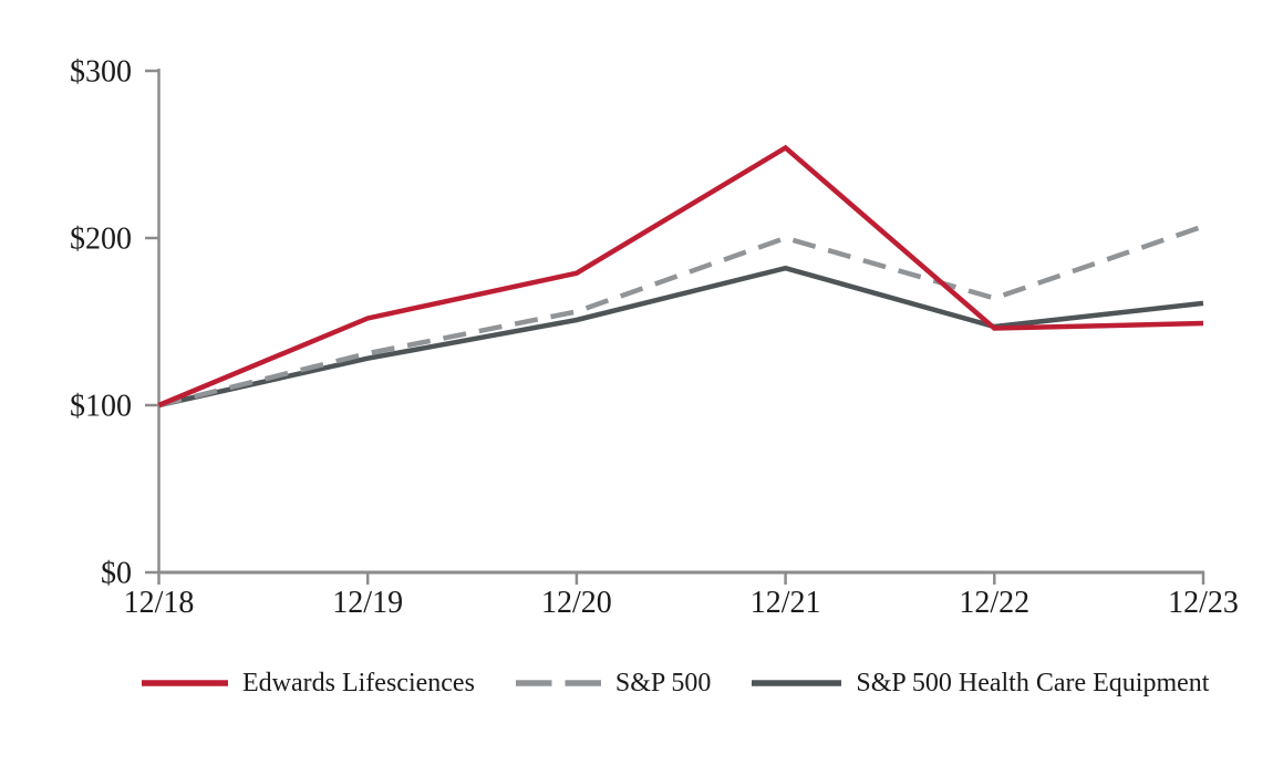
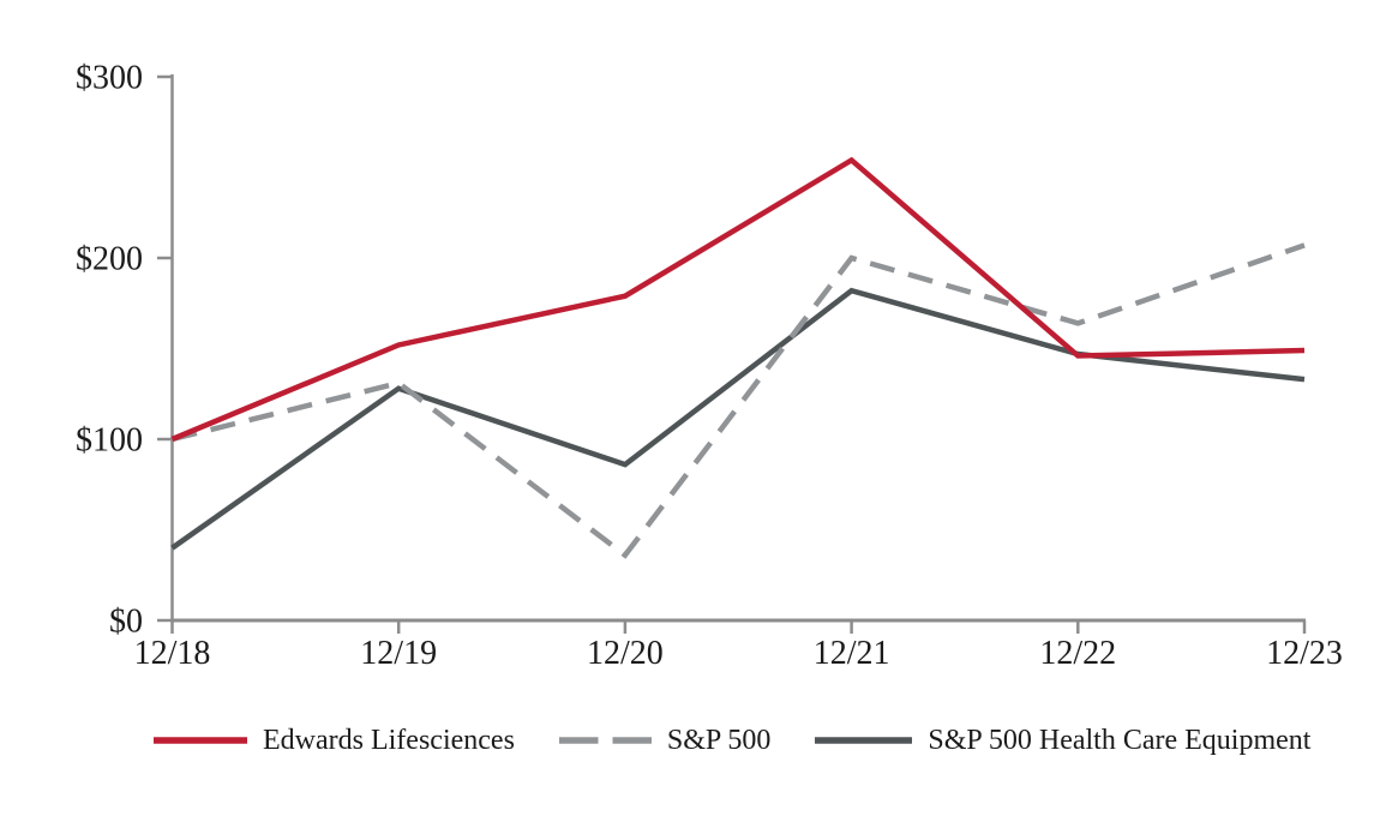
S&P 500 Health Care Equipment/12/18: $100 -> $40
S&P 500/12/20: $156 -> $36
S&P 500 Health Care Equipment/12/20: $151 -> $86
S&P 500 Health Care Equipment/12/23: $161 -> $133
